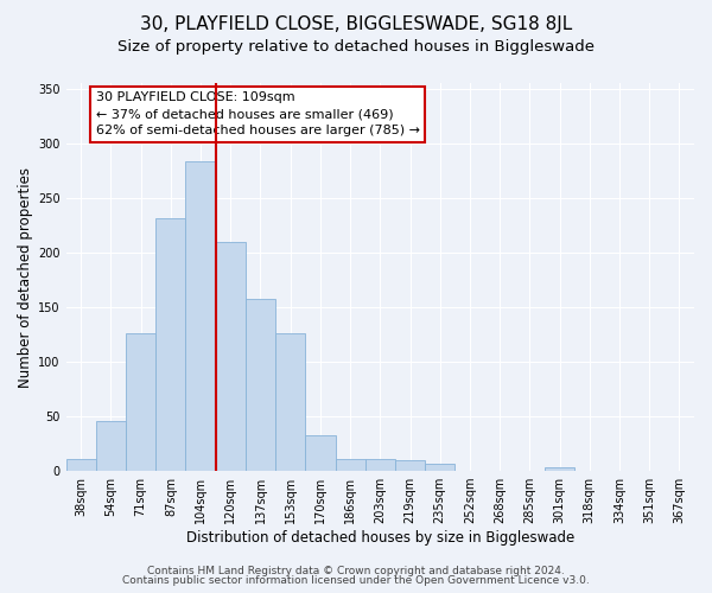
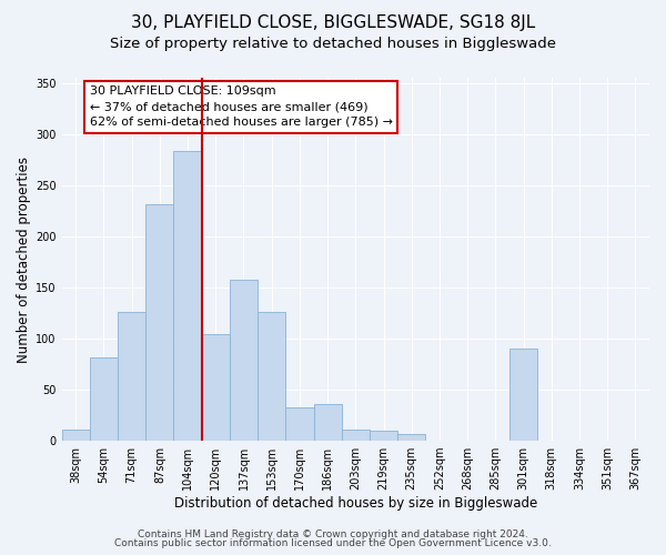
54sqm: 46 -> 82
120sqm: 210 -> 104
186sqm: 11 -> 36
301sqm: 3 -> 90
